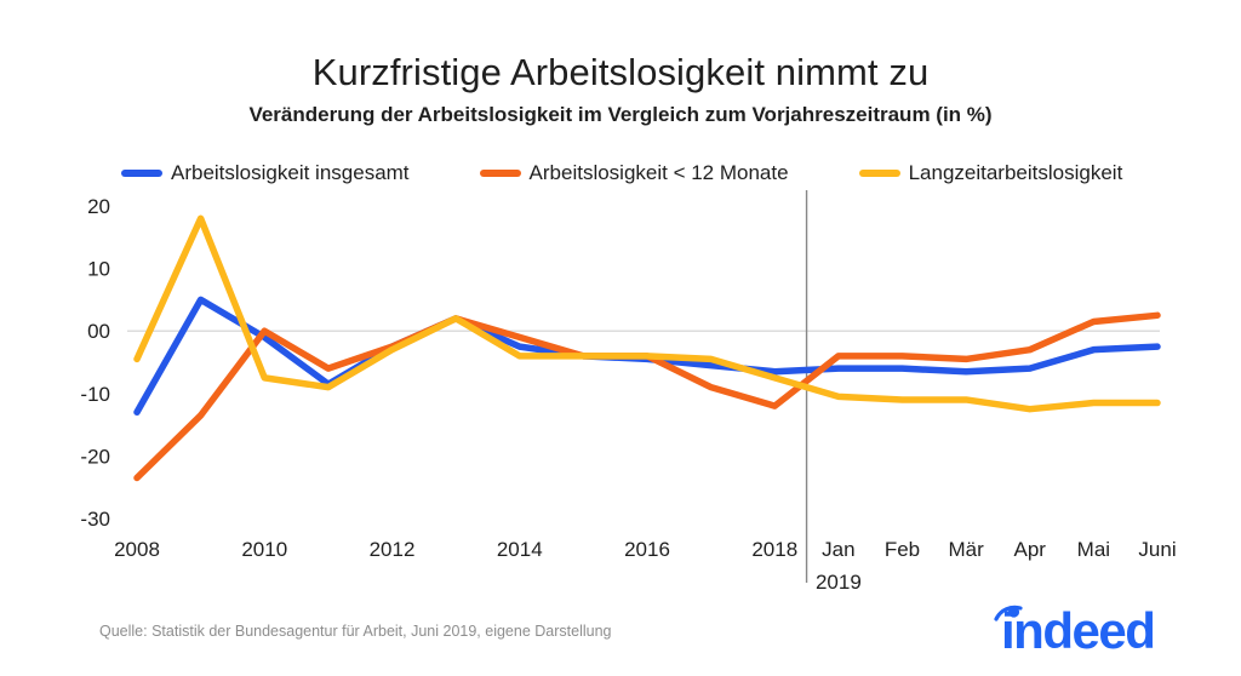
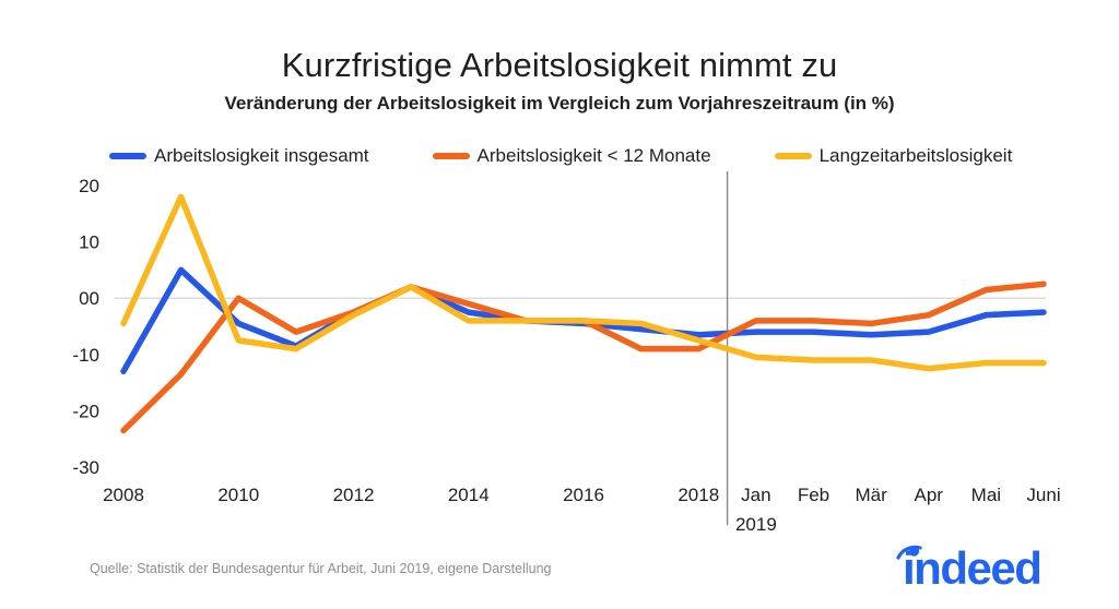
Arbeitslosigkeit insgesamt/2010: -1 -> -4
Arbeitslosigkeit < 12 Monate/2018: -12 -> -9
